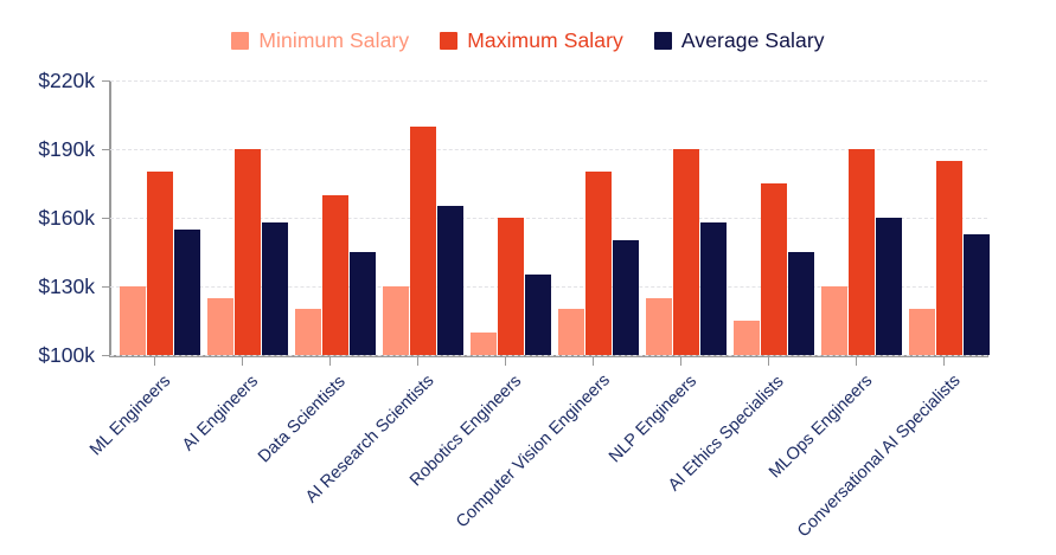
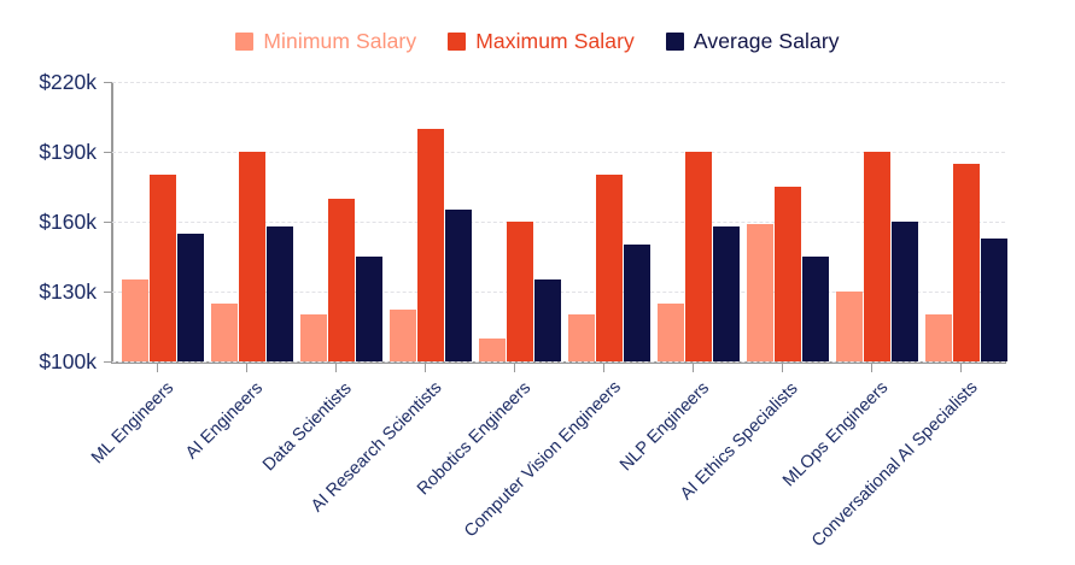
Minimum Salary/ML Engineers: $130k -> $135k
Minimum Salary/AI Research Scientists: $130k -> $122k
Minimum Salary/AI Ethics Specialists: $115k -> $159k
